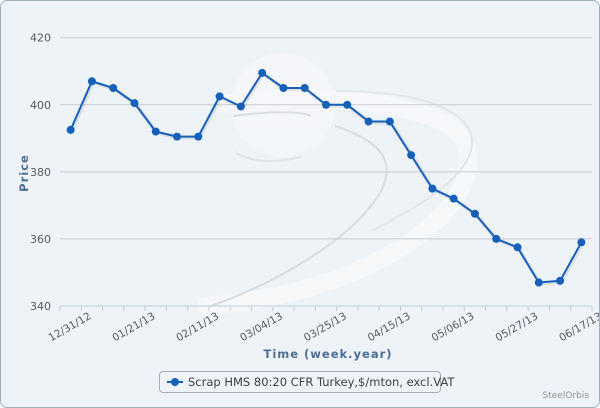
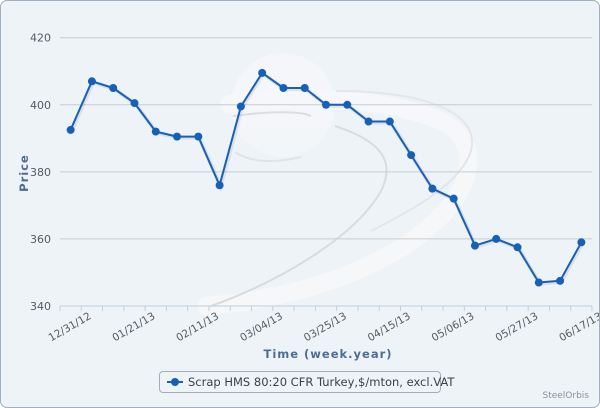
02/11/13: 402 -> 376
05/06/13: 368 -> 358
